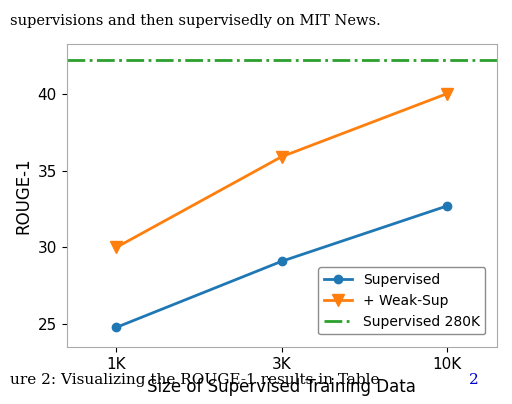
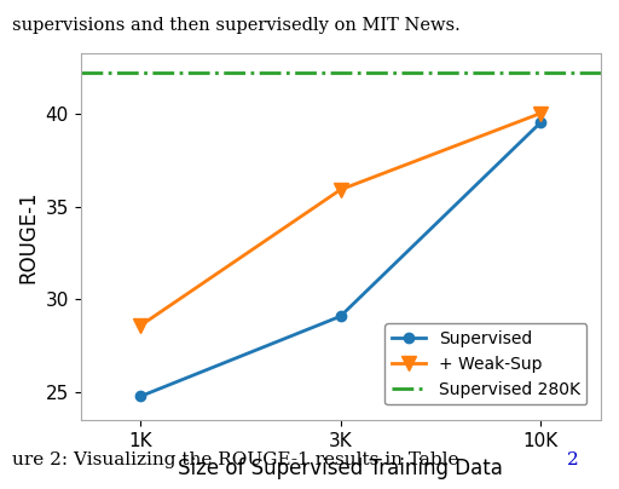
+ Weak-Sup/1K: 30.0 -> 28.6
Supervised/10K: 32.7 -> 39.5
